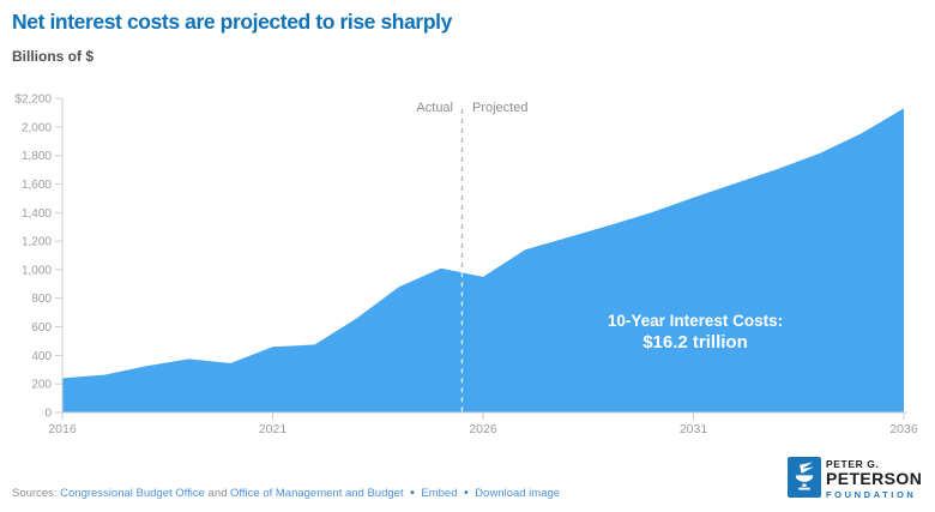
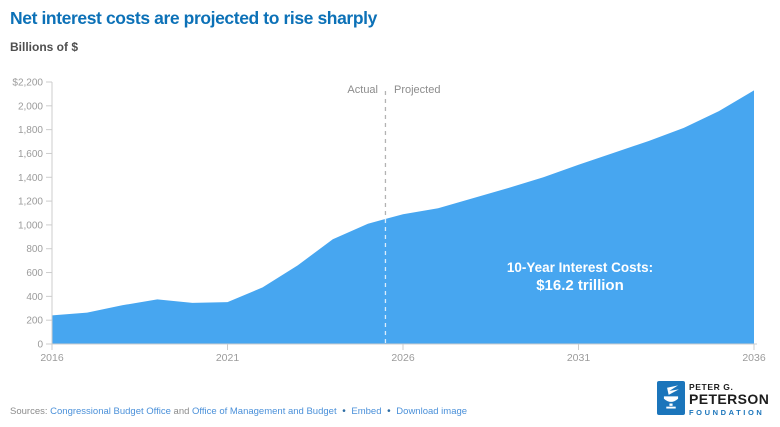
2021: $460 -> $350
2026: $950 -> $1090
